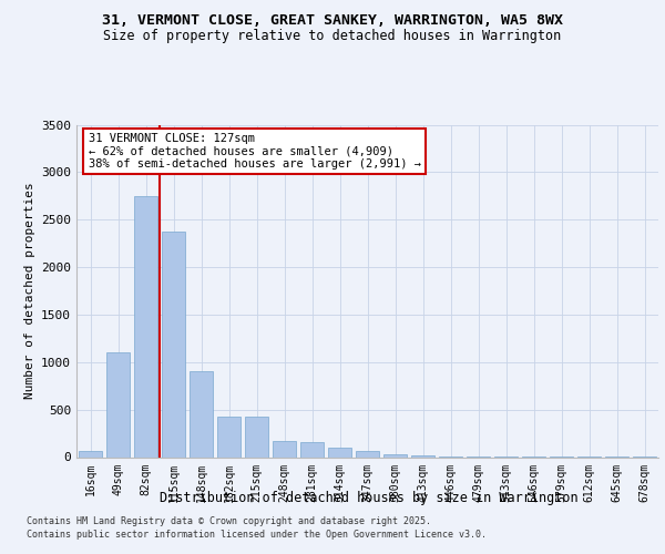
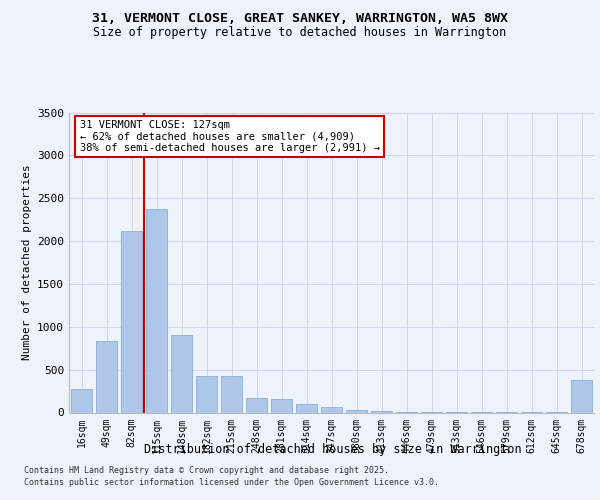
16sqm: 60 -> 280
49sqm: 1100 -> 840
82sqm: 2750 -> 2120
678sqm: 0 -> 380
